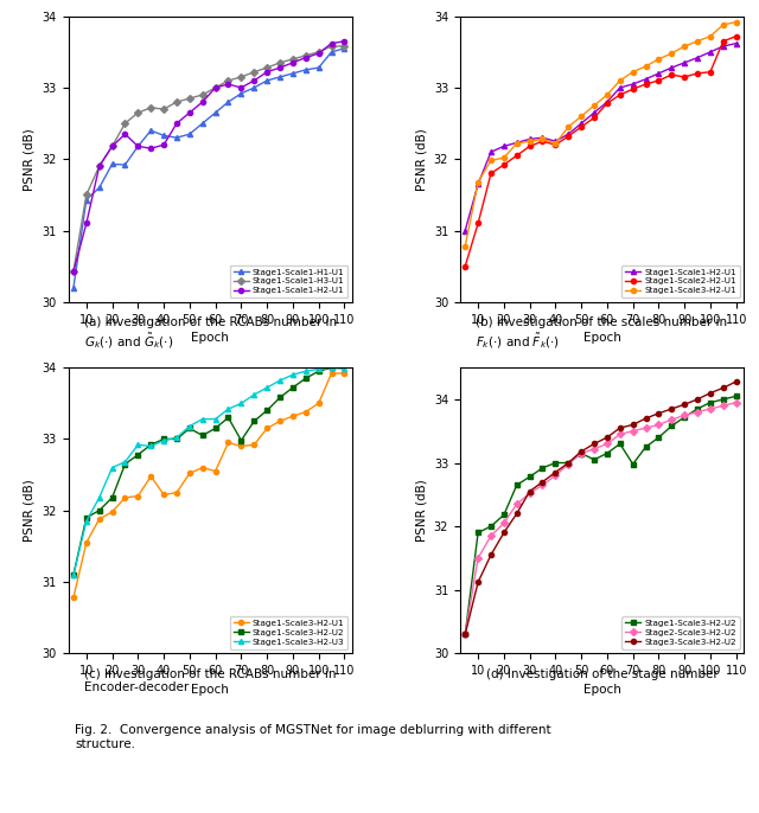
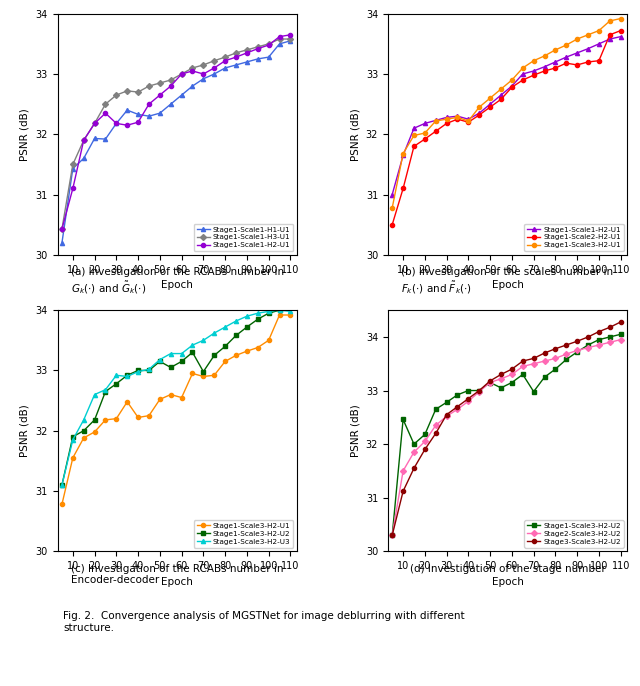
Stage1-Scale3-H2-U2/10: 31.90 -> 32.46
